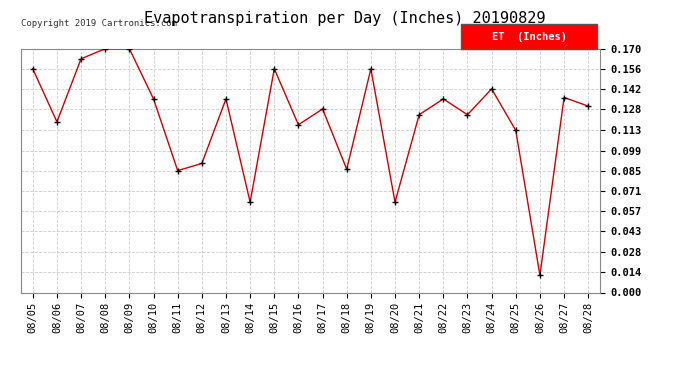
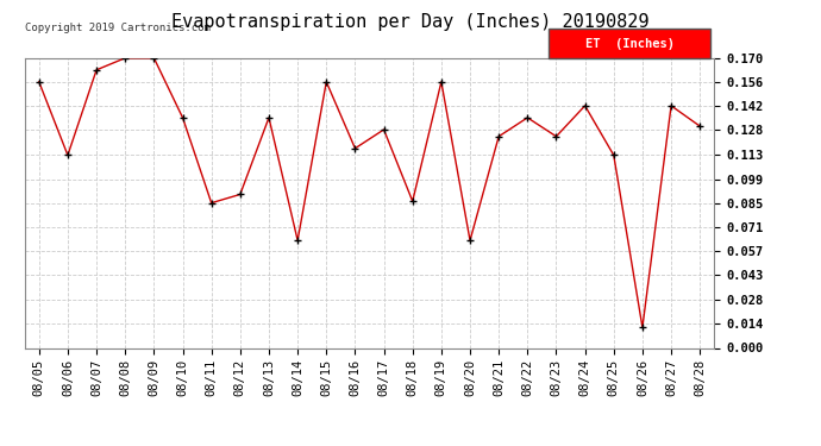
08/06: 0.119 -> 0.113
08/27: 0.136 -> 0.142
